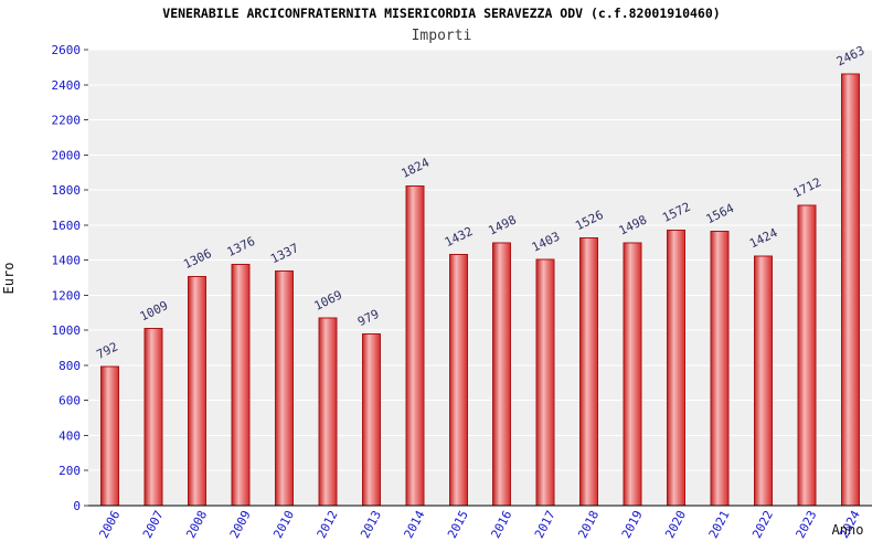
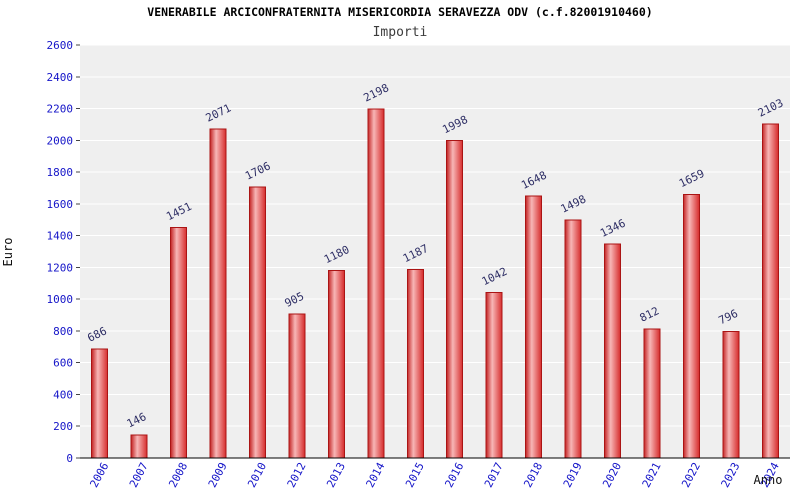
2006: 792 -> 686
2007: 1009 -> 146
2008: 1306 -> 1451
2009: 1376 -> 2071
2010: 1337 -> 1706
2012: 1069 -> 905
2013: 979 -> 1180
2014: 1824 -> 2198
2015: 1432 -> 1187
2016: 1498 -> 1998
2017: 1403 -> 1042
2018: 1526 -> 1648
2020: 1572 -> 1346
2021: 1564 -> 812
2022: 1424 -> 1659
2023: 1712 -> 796
2024: 2463 -> 2103
